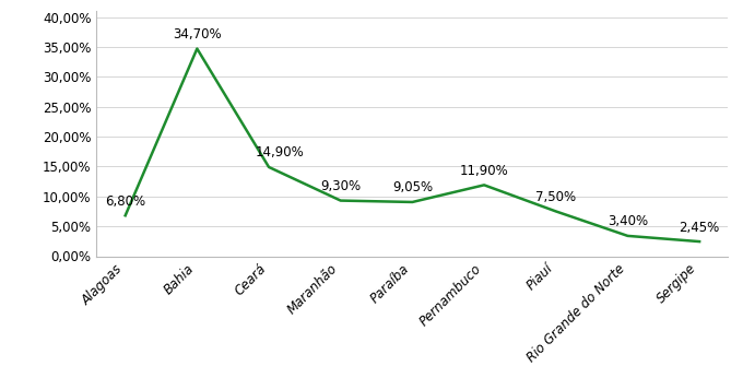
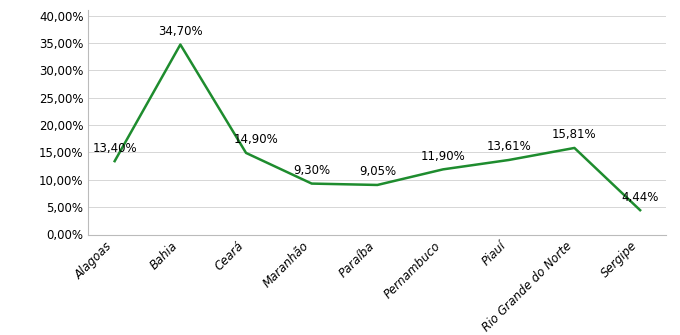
Alagoas: 6,80% -> 13,40%
Piauí: 7,50% -> 13,61%
Rio Grande do Norte: 3,40% -> 15,81%
Sergipe: 2,45% -> 4,44%
